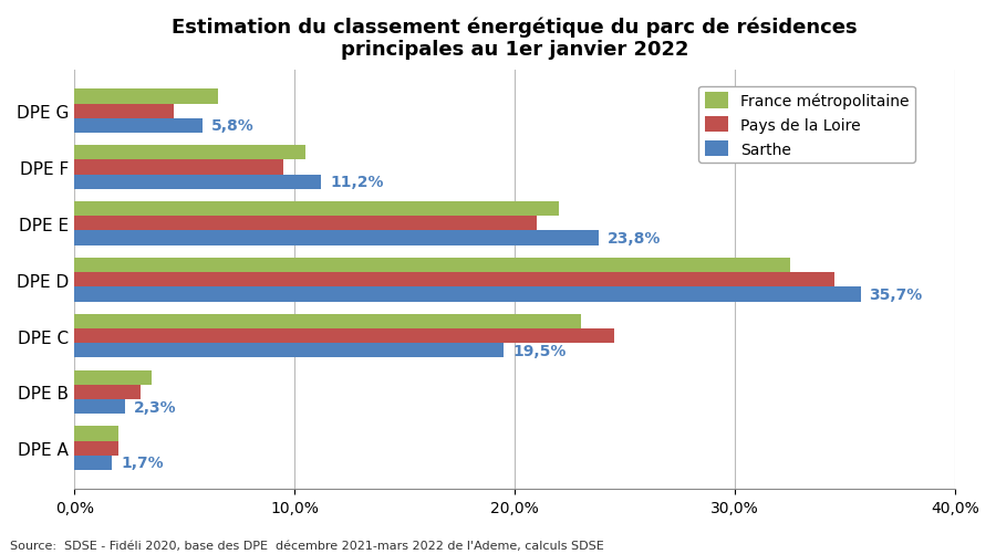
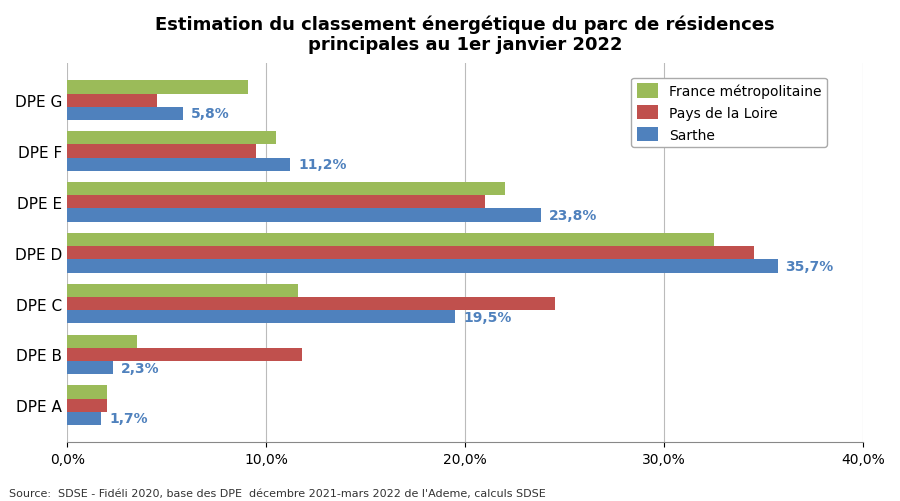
France métropolitaine/DPE G: 6,5% -> 9,1%
France métropolitaine/DPE C: 23,0% -> 11,6%
Pays de la Loire/DPE B: 3,0% -> 11,8%
